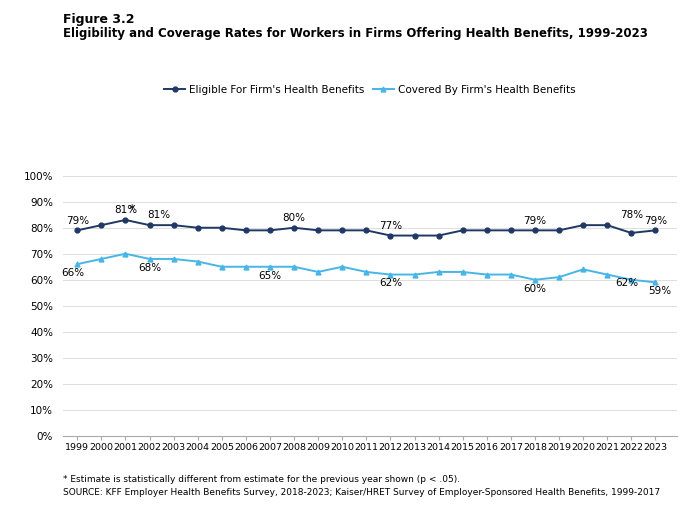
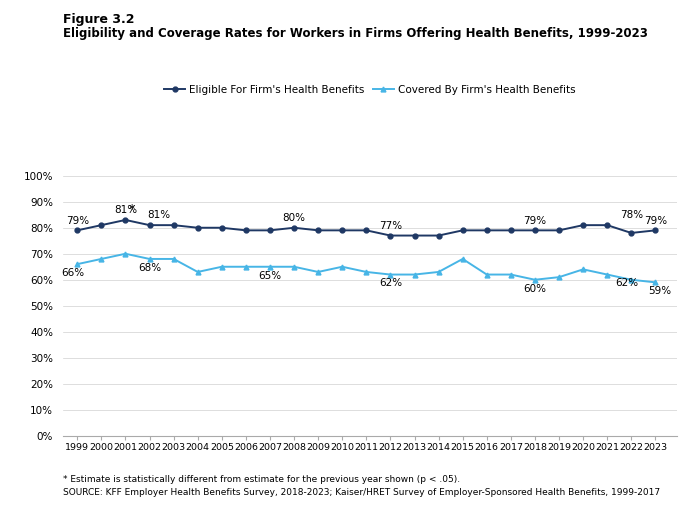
Covered By Firm's Health Benefits/2004: 67% -> 63%
Covered By Firm's Health Benefits/2015: 63% -> 68%
